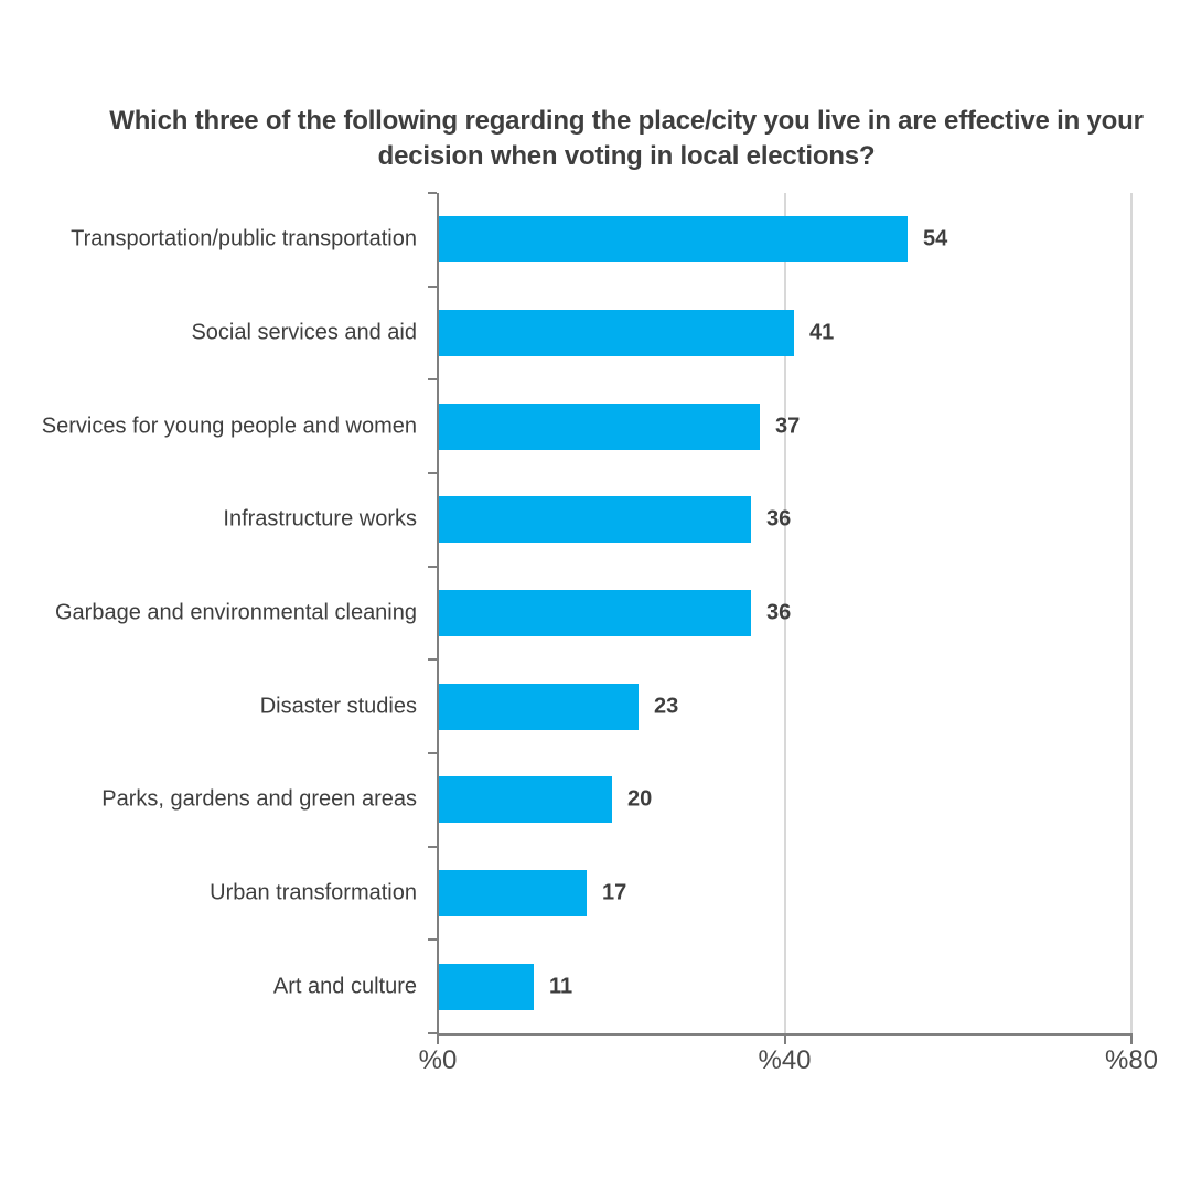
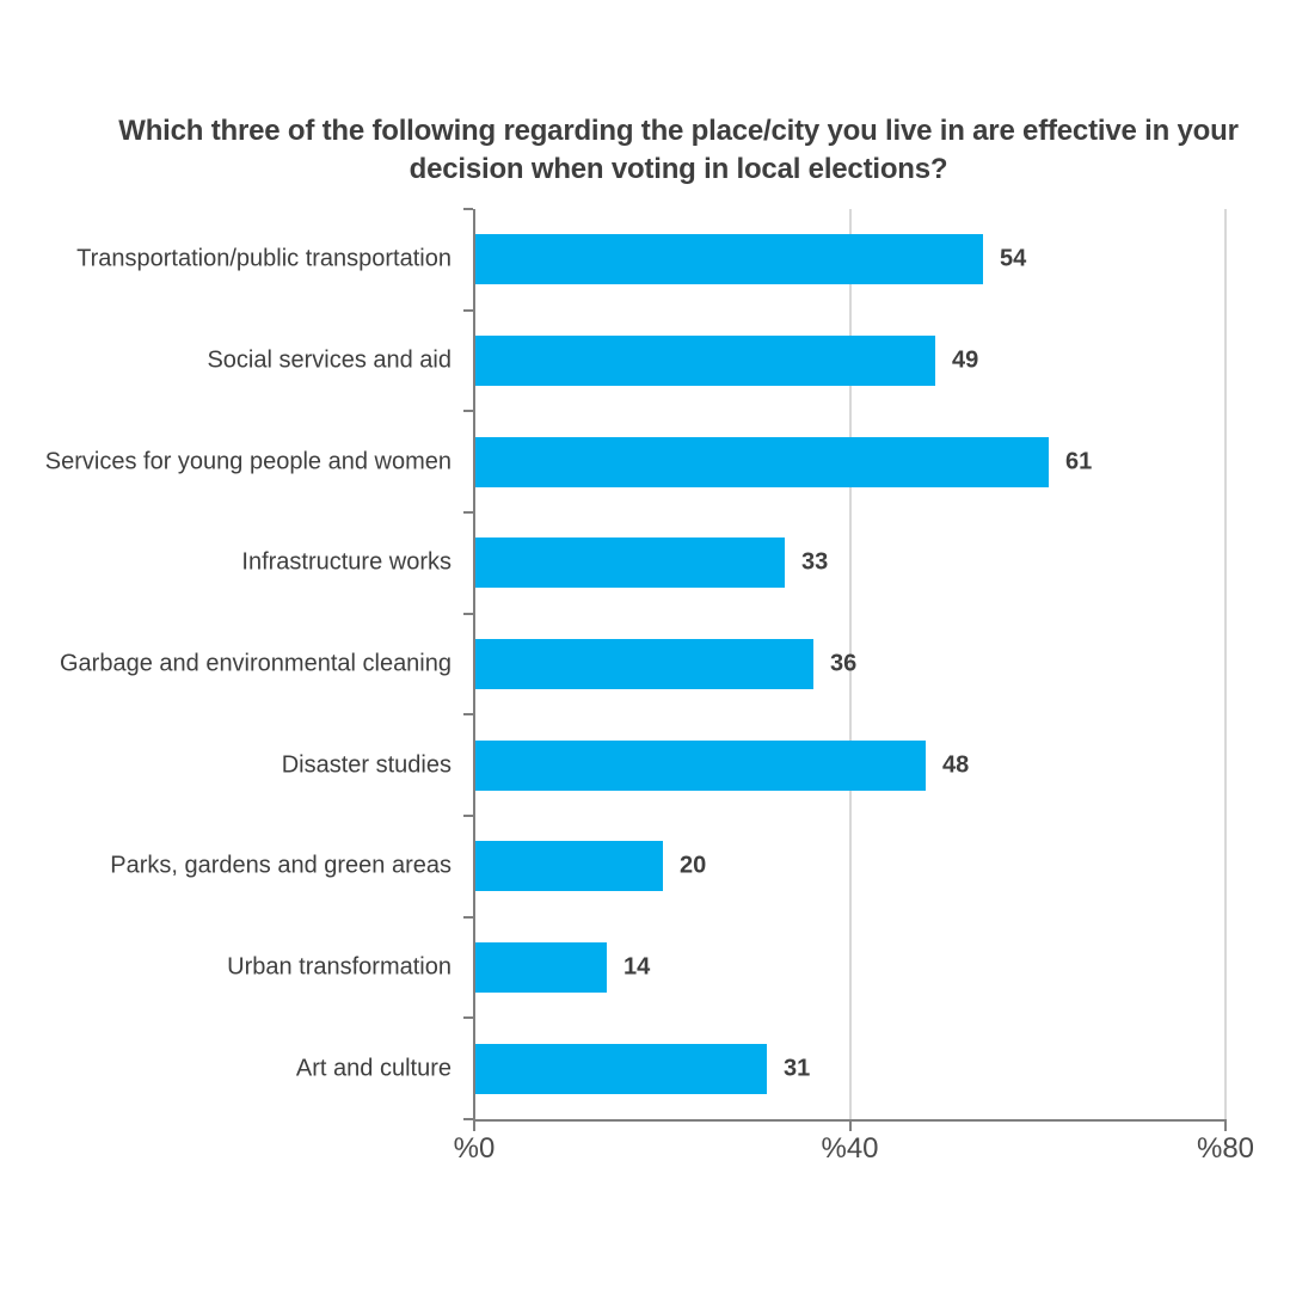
Social services and aid: 41 -> 49
Services for young people and women: 37 -> 61
Infrastructure works: 36 -> 33
Disaster studies: 23 -> 48
Urban transformation: 17 -> 14
Art and culture: 11 -> 31
